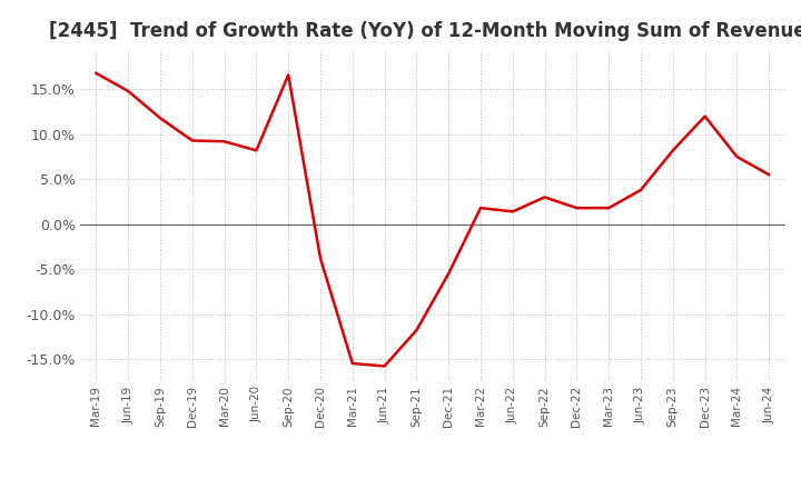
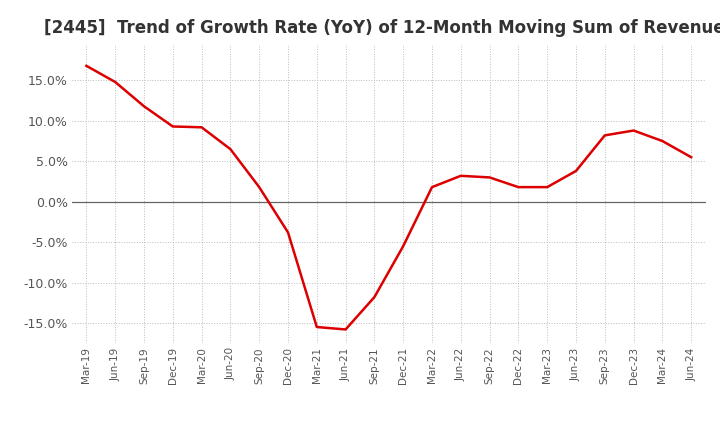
Jun-20: 8.2% -> 6.5%
Sep-20: 16.6% -> 1.8%
Jun-22: 1.4% -> 3.2%
Dec-23: 12.0% -> 8.8%
